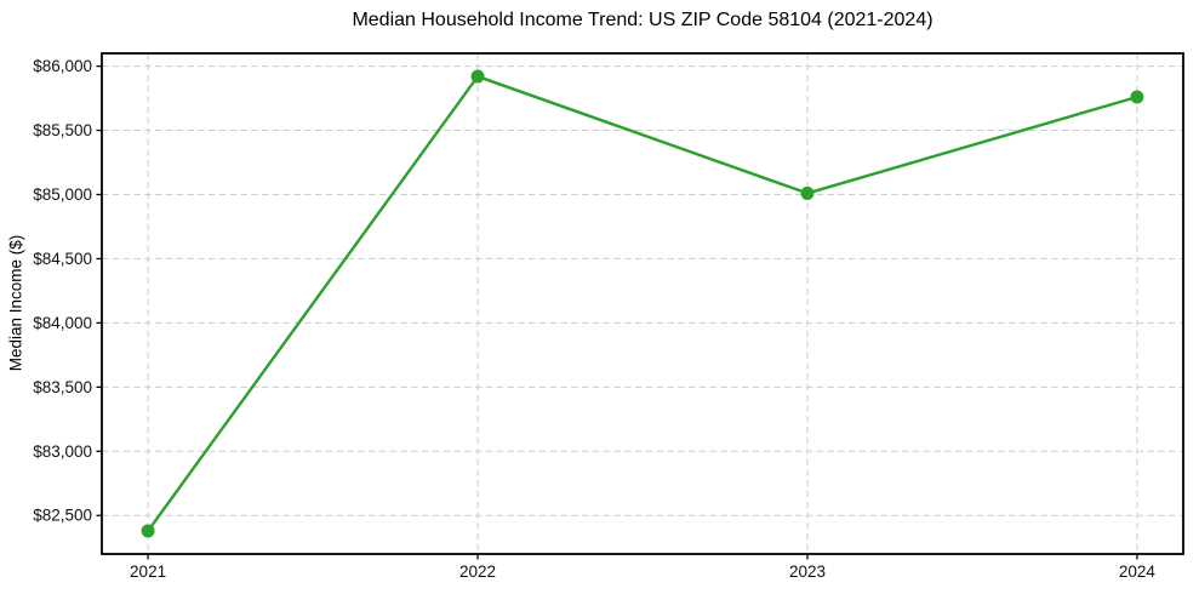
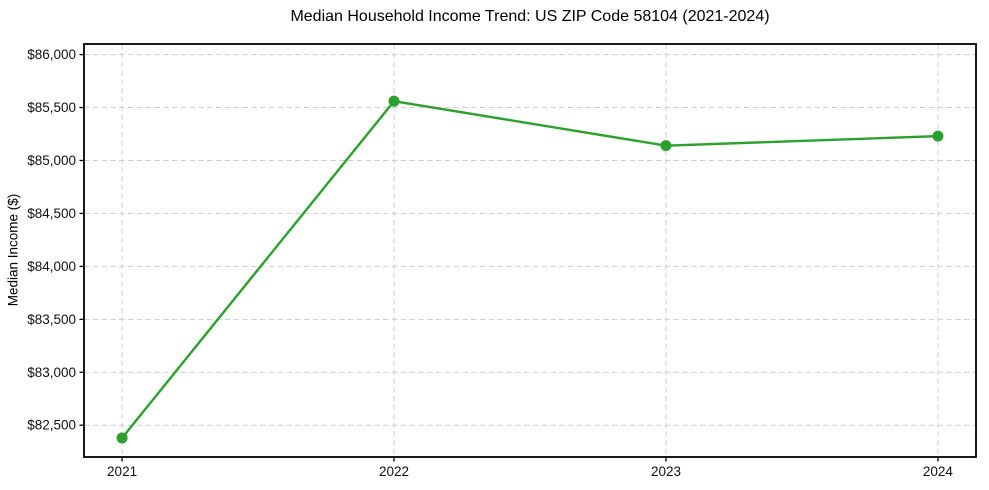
2022: $85920 -> $85560
2023: $85010 -> $85140
2024: $85760 -> $85230
